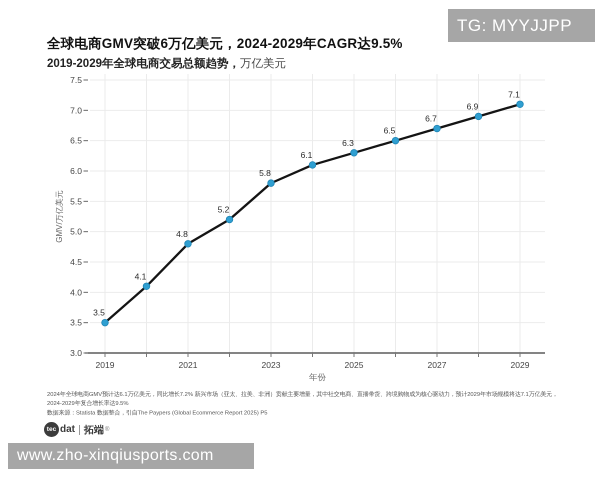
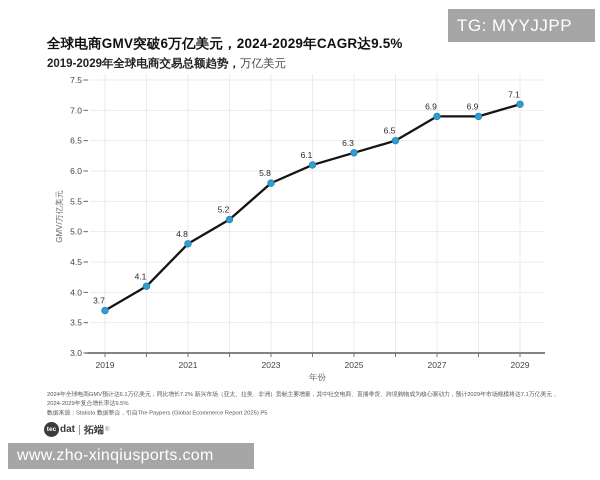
2019: 3.5 -> 3.7
2027: 6.7 -> 6.9
